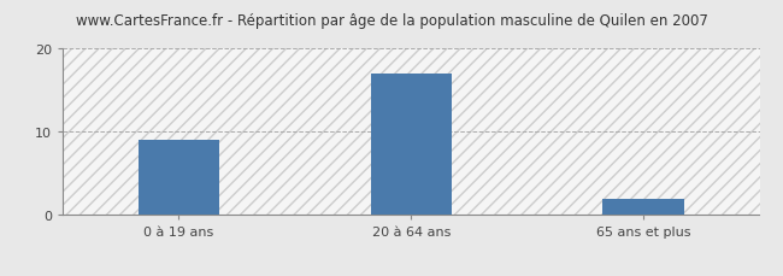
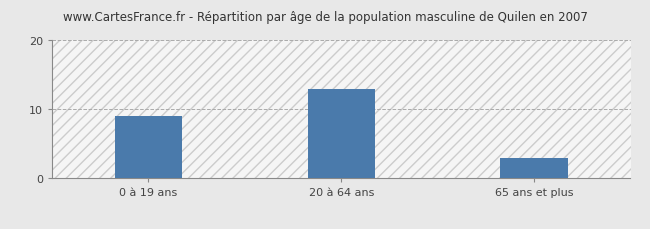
20 à 64 ans: 17 -> 13
65 ans et plus: 2 -> 3
